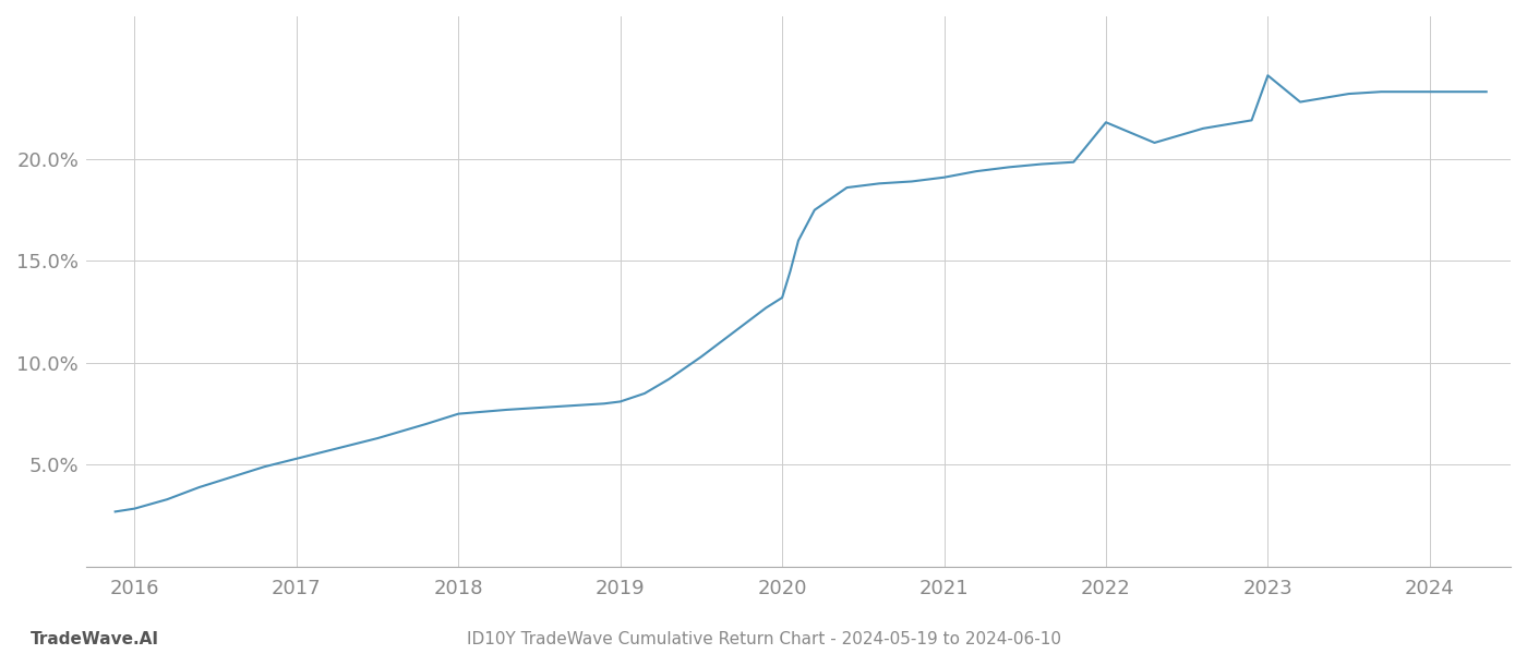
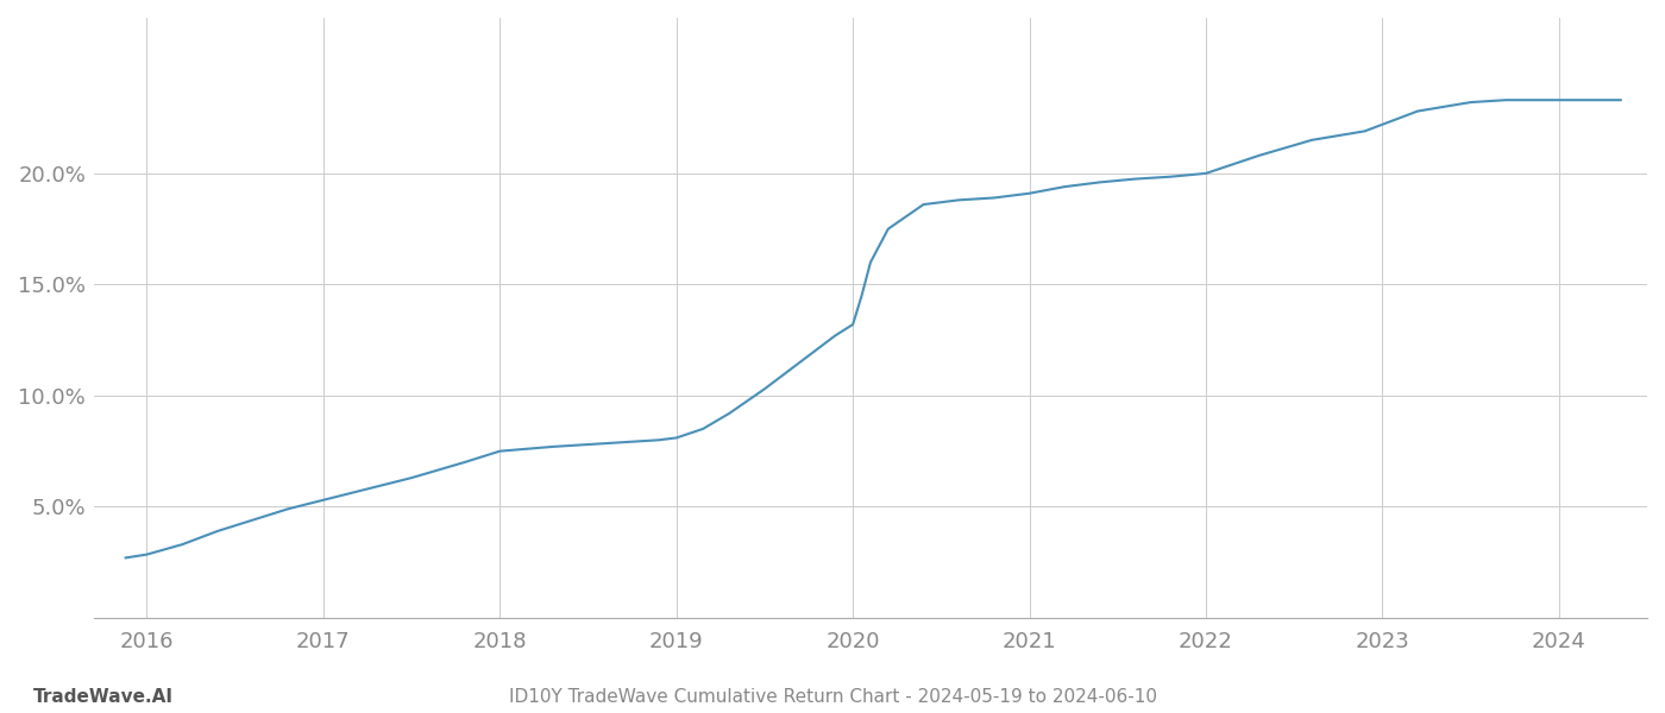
2022: 21.8% -> 20.0%
2023: 24.1% -> 22.2%
